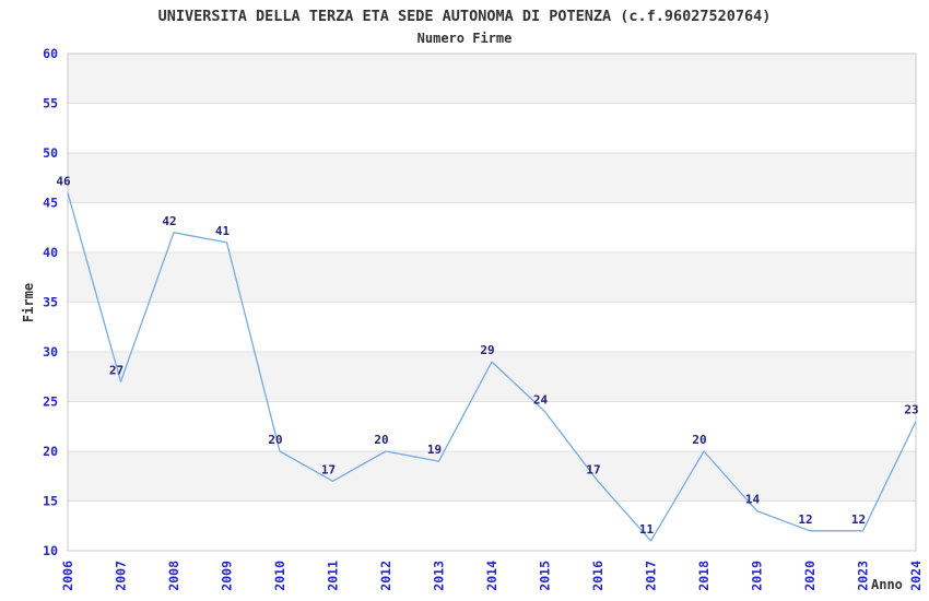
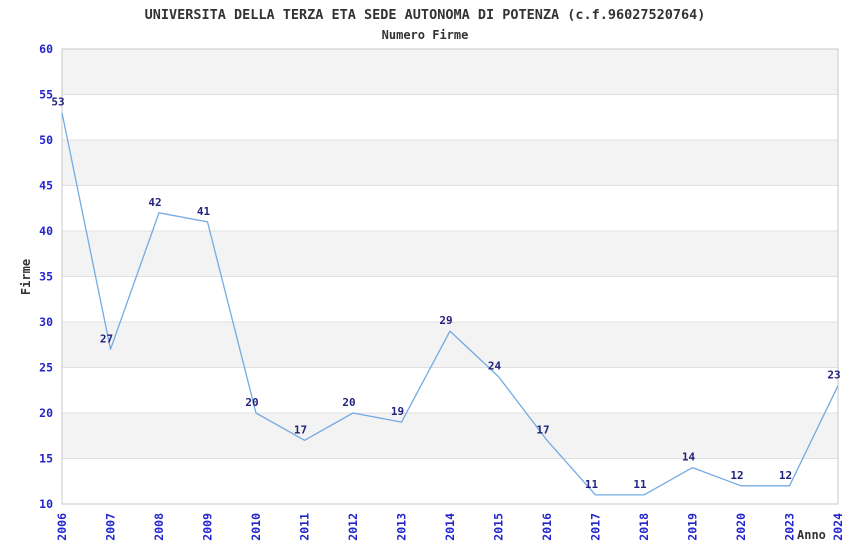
2006: 46 -> 53
2018: 20 -> 11
